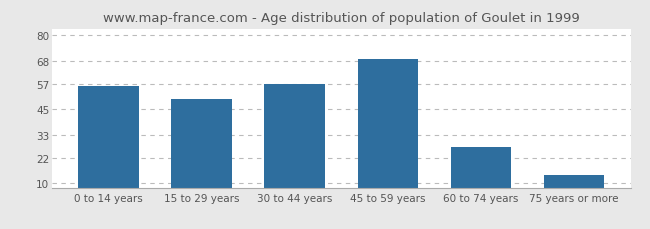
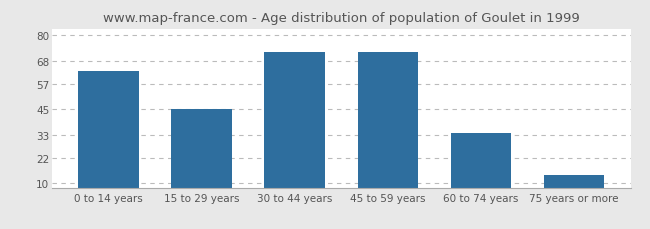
0 to 14 years: 56 -> 63
15 to 29 years: 50 -> 45
30 to 44 years: 57 -> 72
45 to 59 years: 69 -> 72
60 to 74 years: 27 -> 34
